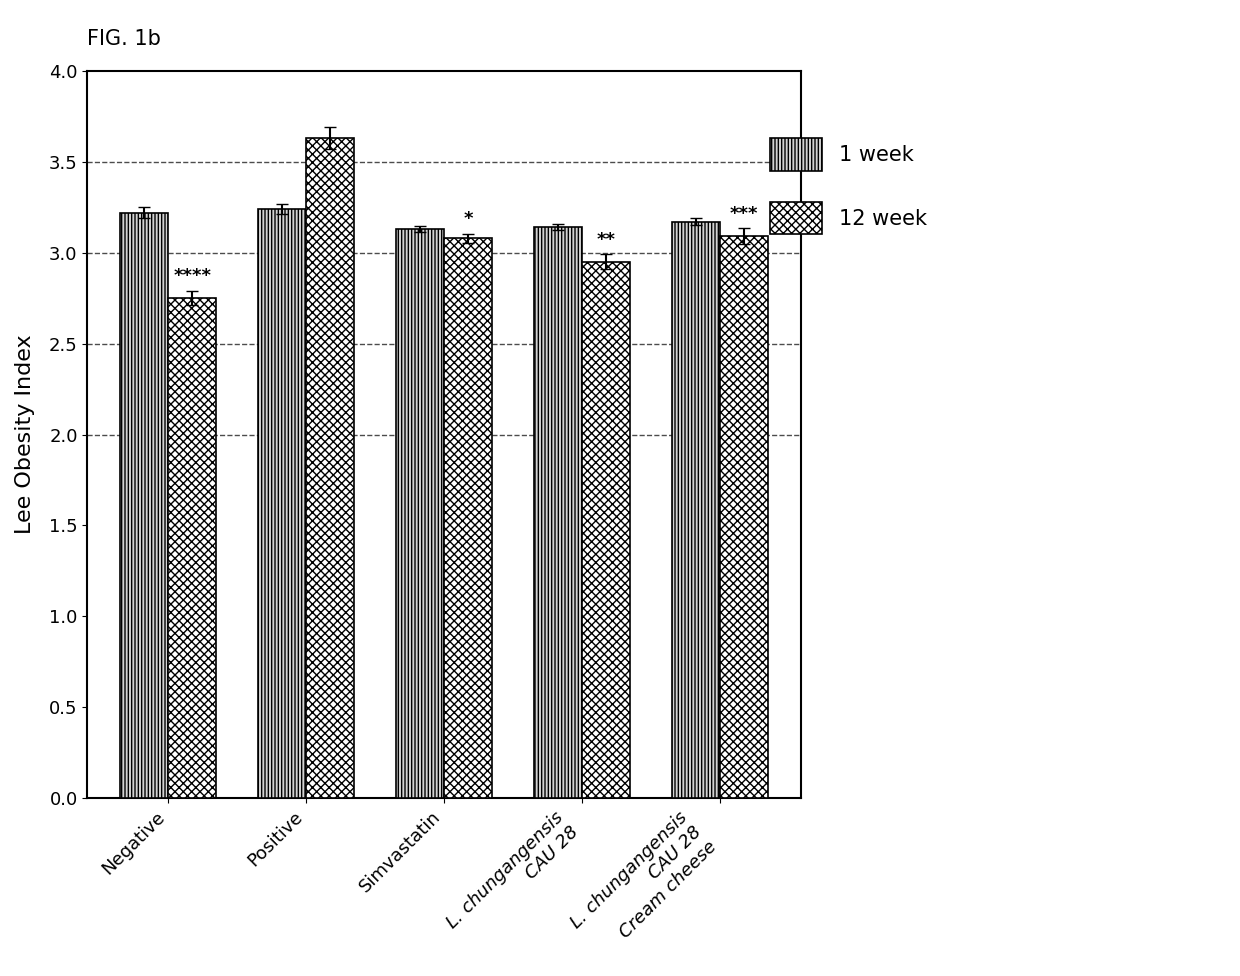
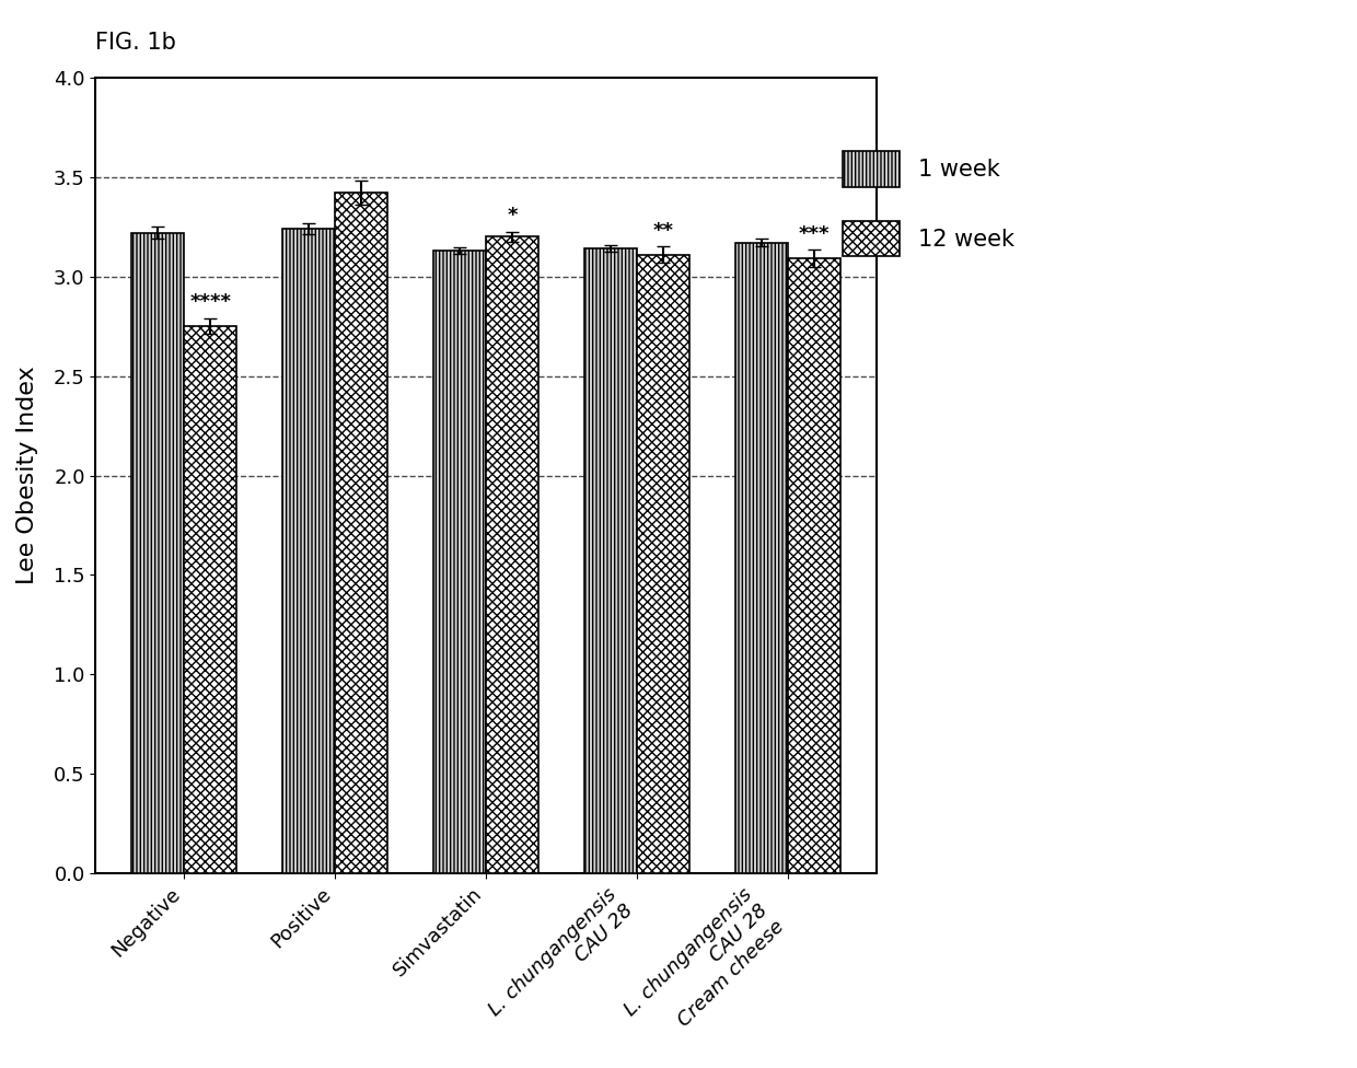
12 week/Positive: 3.63 -> 3.42
12 week/Simvastatin: 3.08 -> 3.20
12 week/L. chungangensis CAU 28: 2.95 -> 3.11
